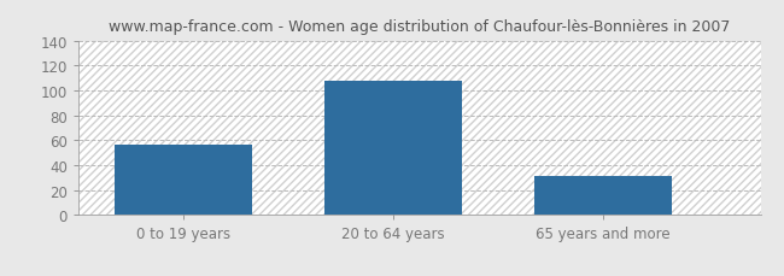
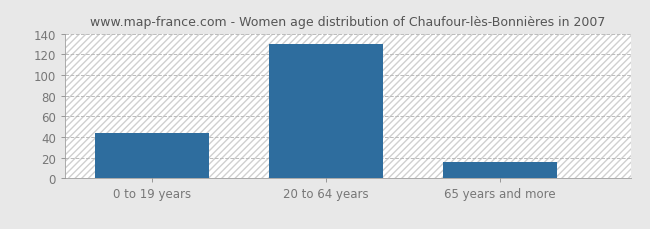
0 to 19 years: 56 -> 44
20 to 64 years: 108 -> 130
65 years and more: 31 -> 16
